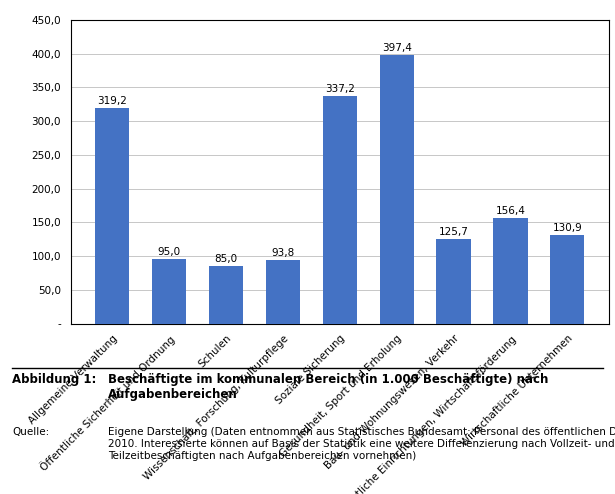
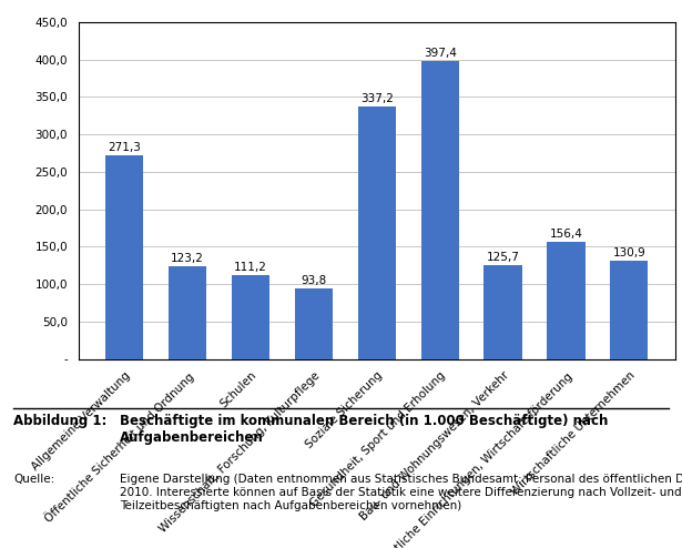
Allgemeine Verwaltung: 319,2 -> 271,3
Öffentliche Sicherheit und Ordnung: 95,0 -> 123,2
Schulen: 85,0 -> 111,2
